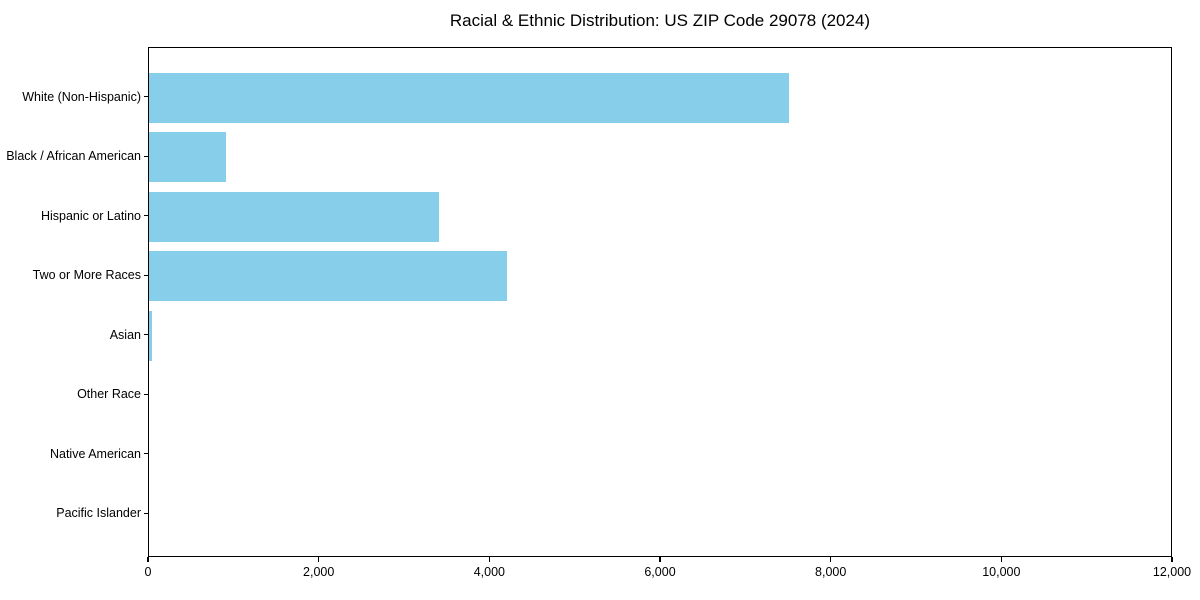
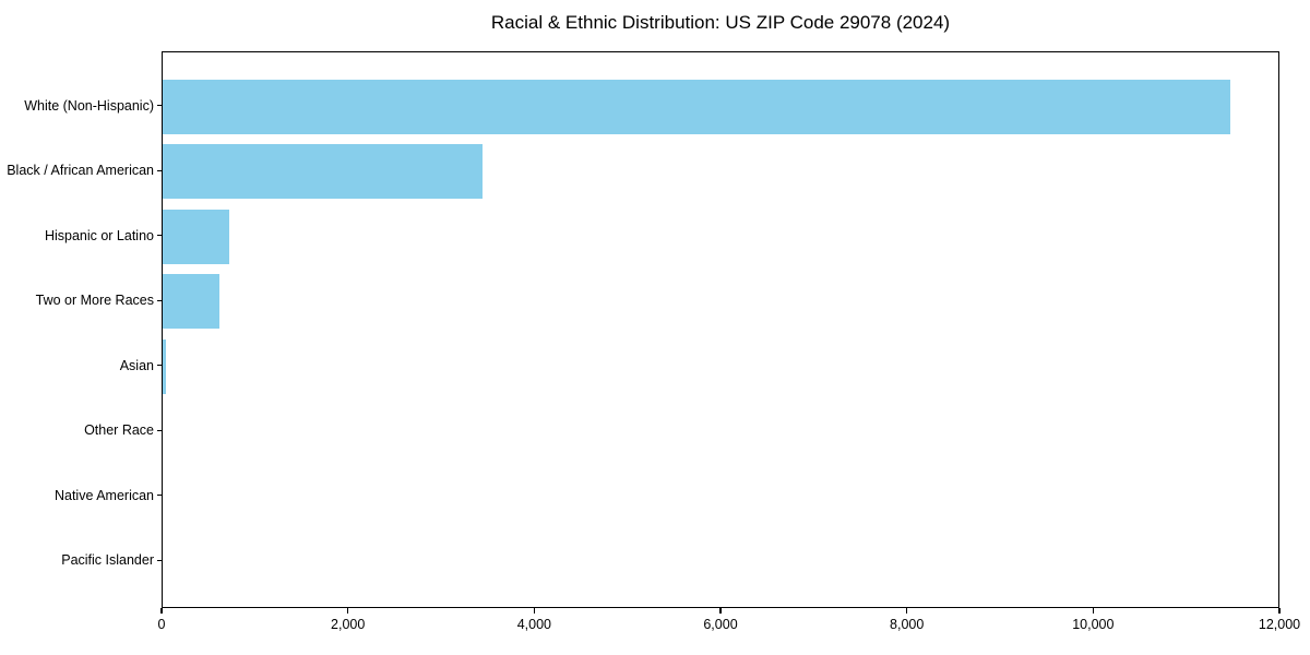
White (Non-Hispanic): 7500 -> 11500
Black / African American: 900 -> 3400
Hispanic or Latino: 3400 -> 700
Two or More Races: 4200 -> 600
